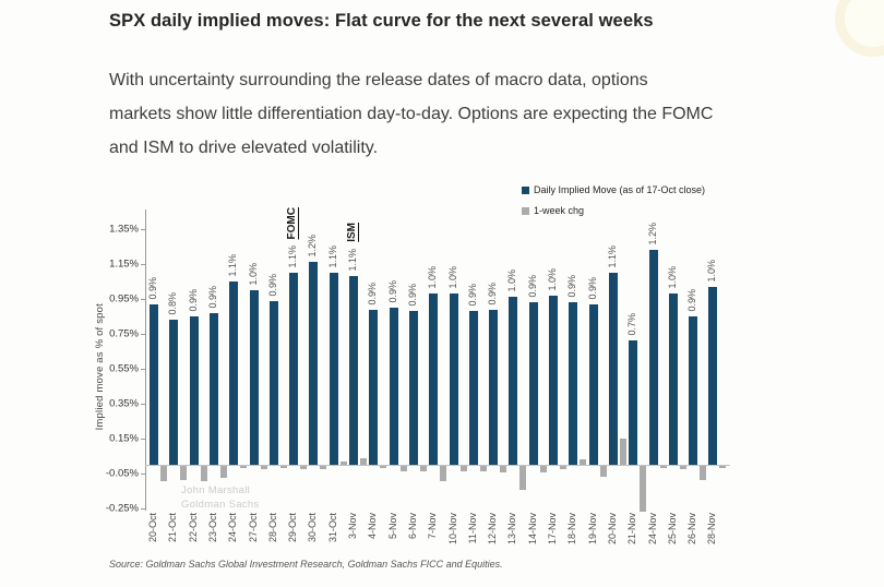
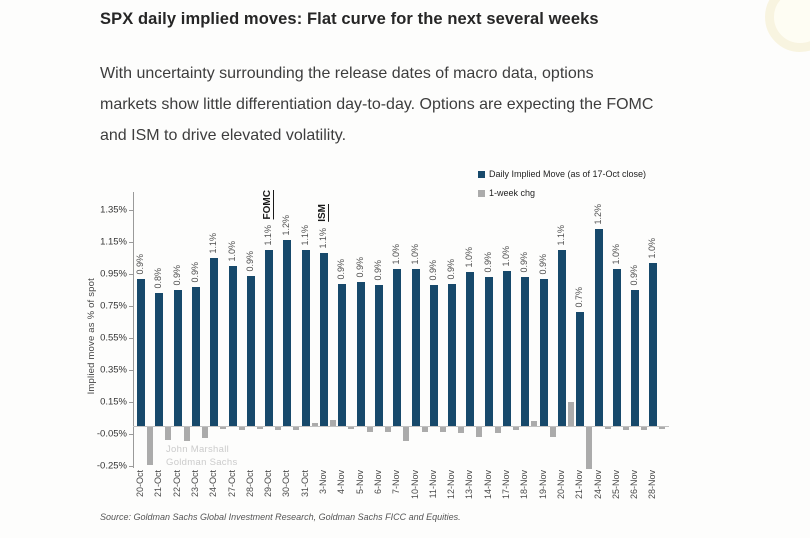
1-week chg/20-Oct: -0.09% -> -0.24%
1-week chg/13-Nov: -0.14% -> -0.06%
1-week chg/26-Nov: -0.08% -> -0.02%
